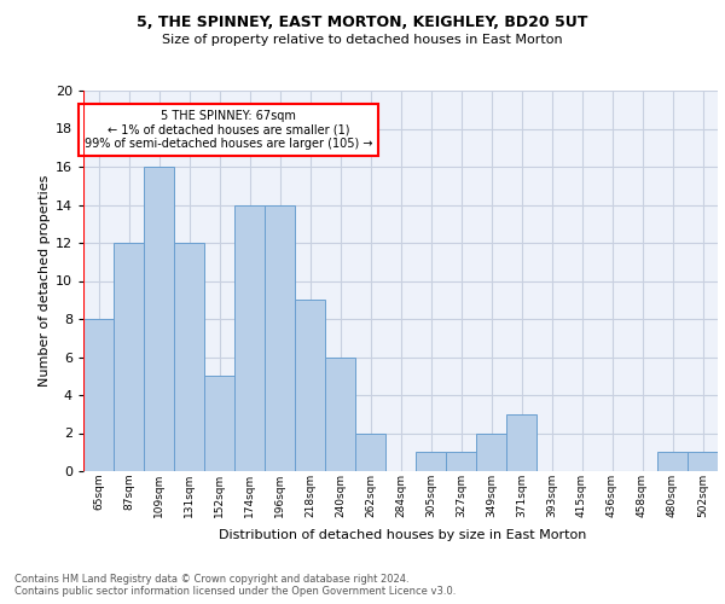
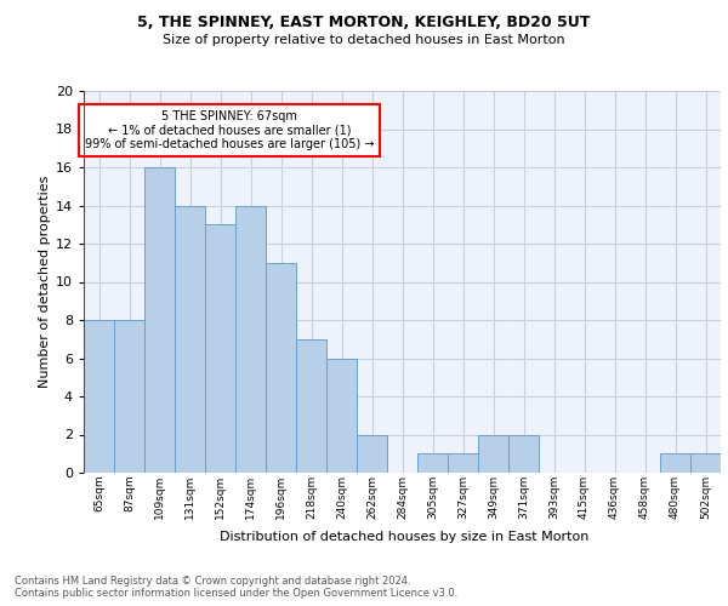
87sqm: 12 -> 8
131sqm: 12 -> 14
152sqm: 5 -> 13
196sqm: 14 -> 11
218sqm: 9 -> 7
371sqm: 3 -> 2
